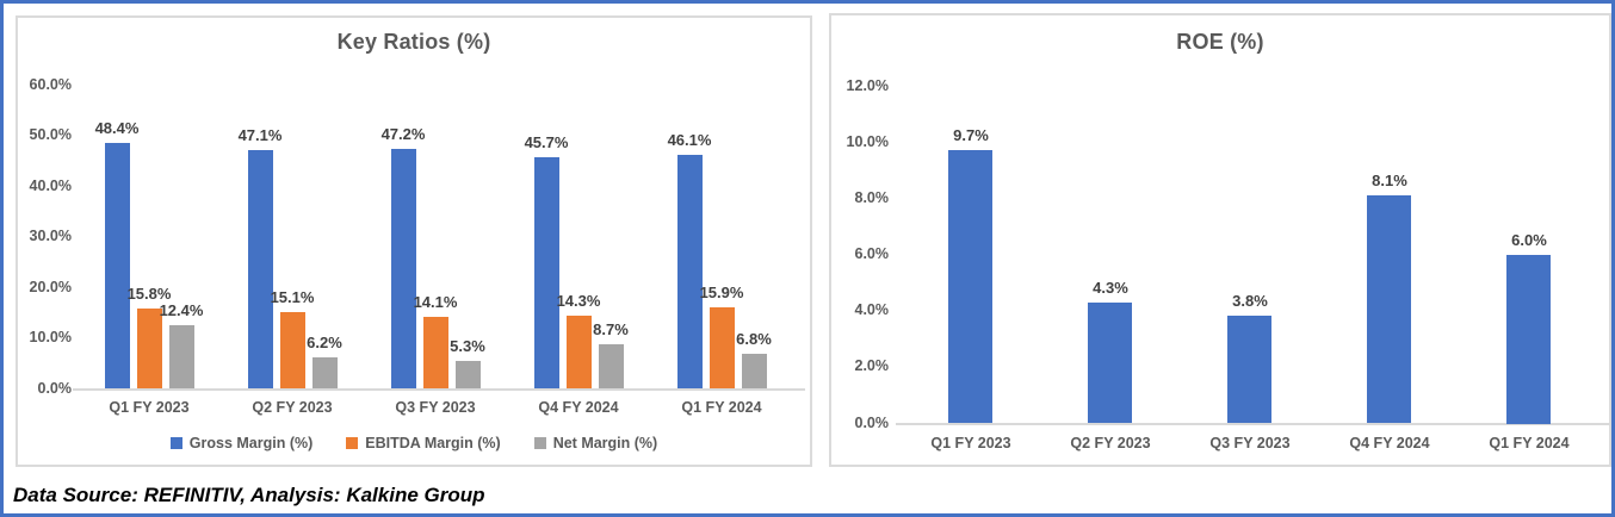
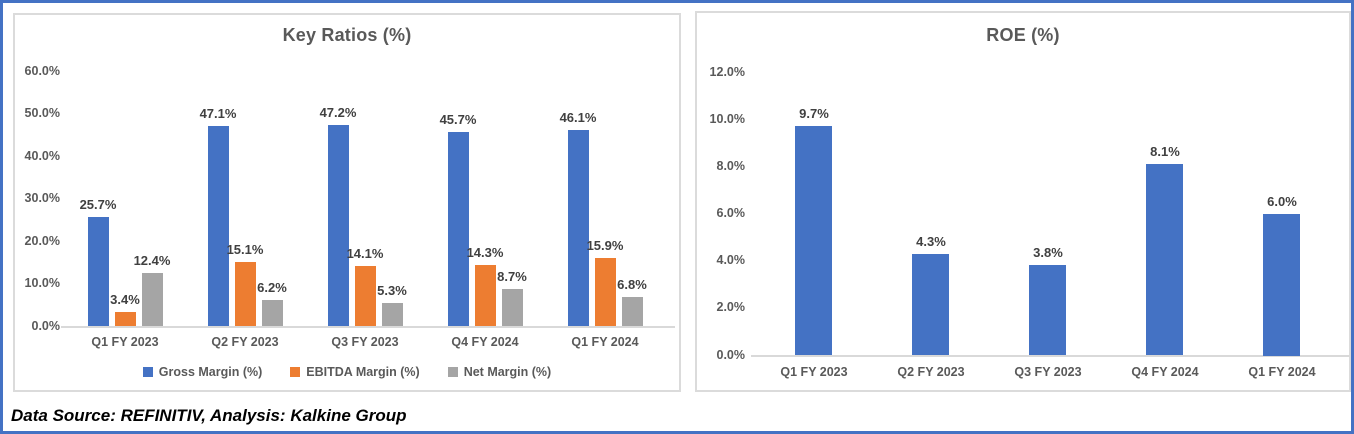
Key Ratios (%)/Gross Margin (%)/Q1 FY 2023: 48.4% -> 25.7%
Key Ratios (%)/EBITDA Margin (%)/Q1 FY 2023: 15.8% -> 3.4%
